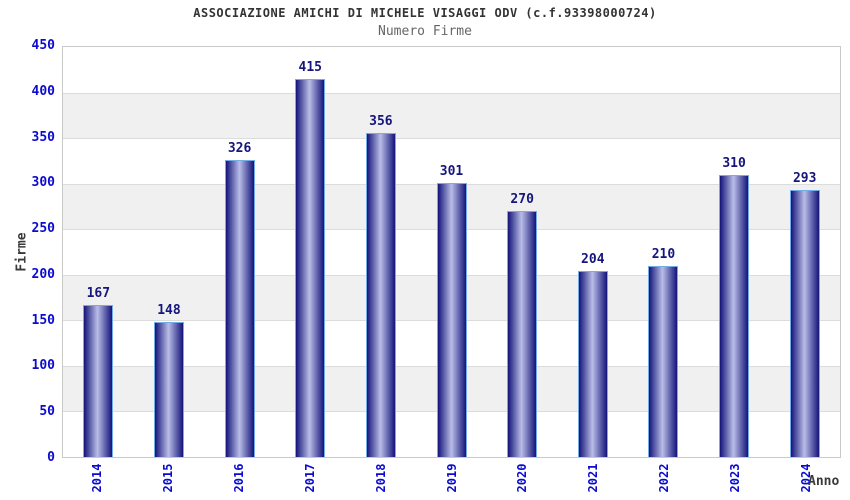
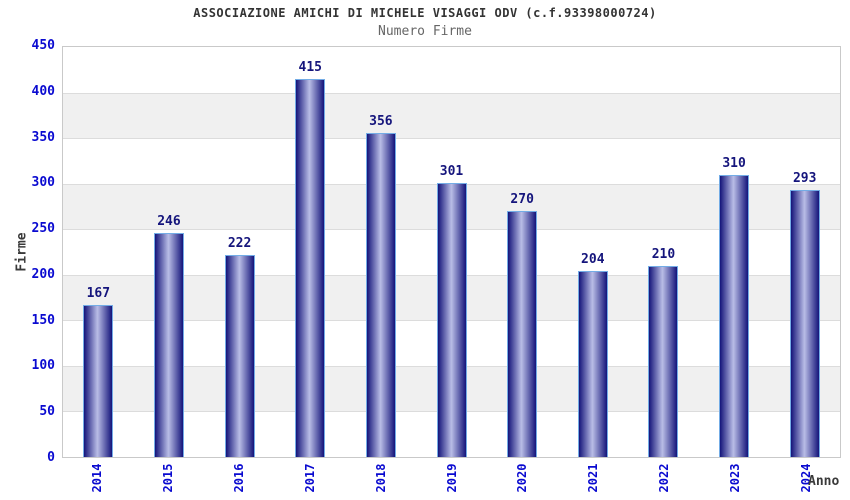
2015: 148 -> 246
2016: 326 -> 222
